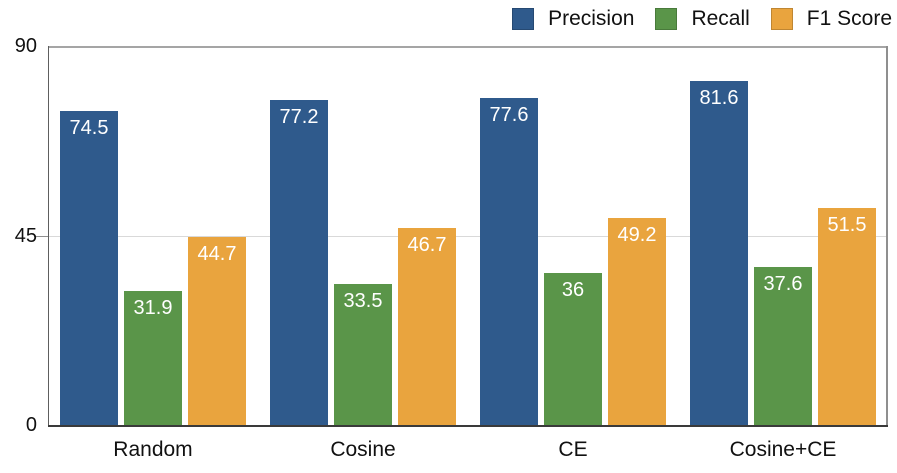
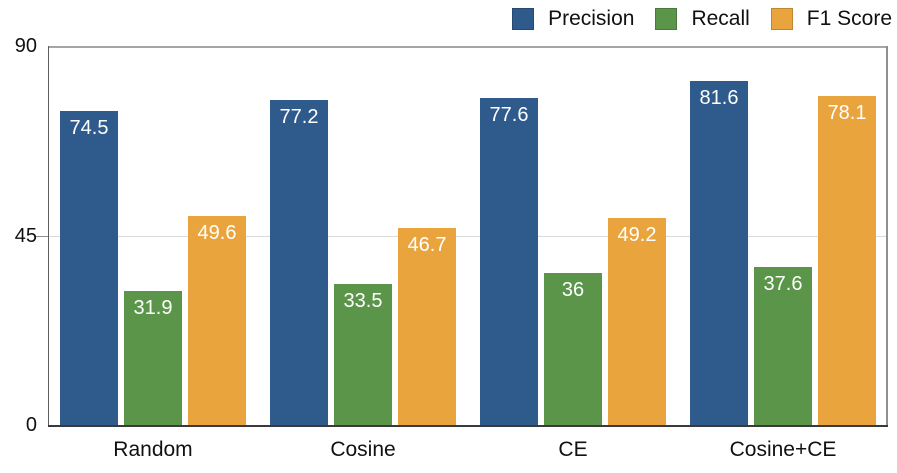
F1 Score/Random: 44.7 -> 49.6
F1 Score/Cosine+CE: 51.5 -> 78.1
